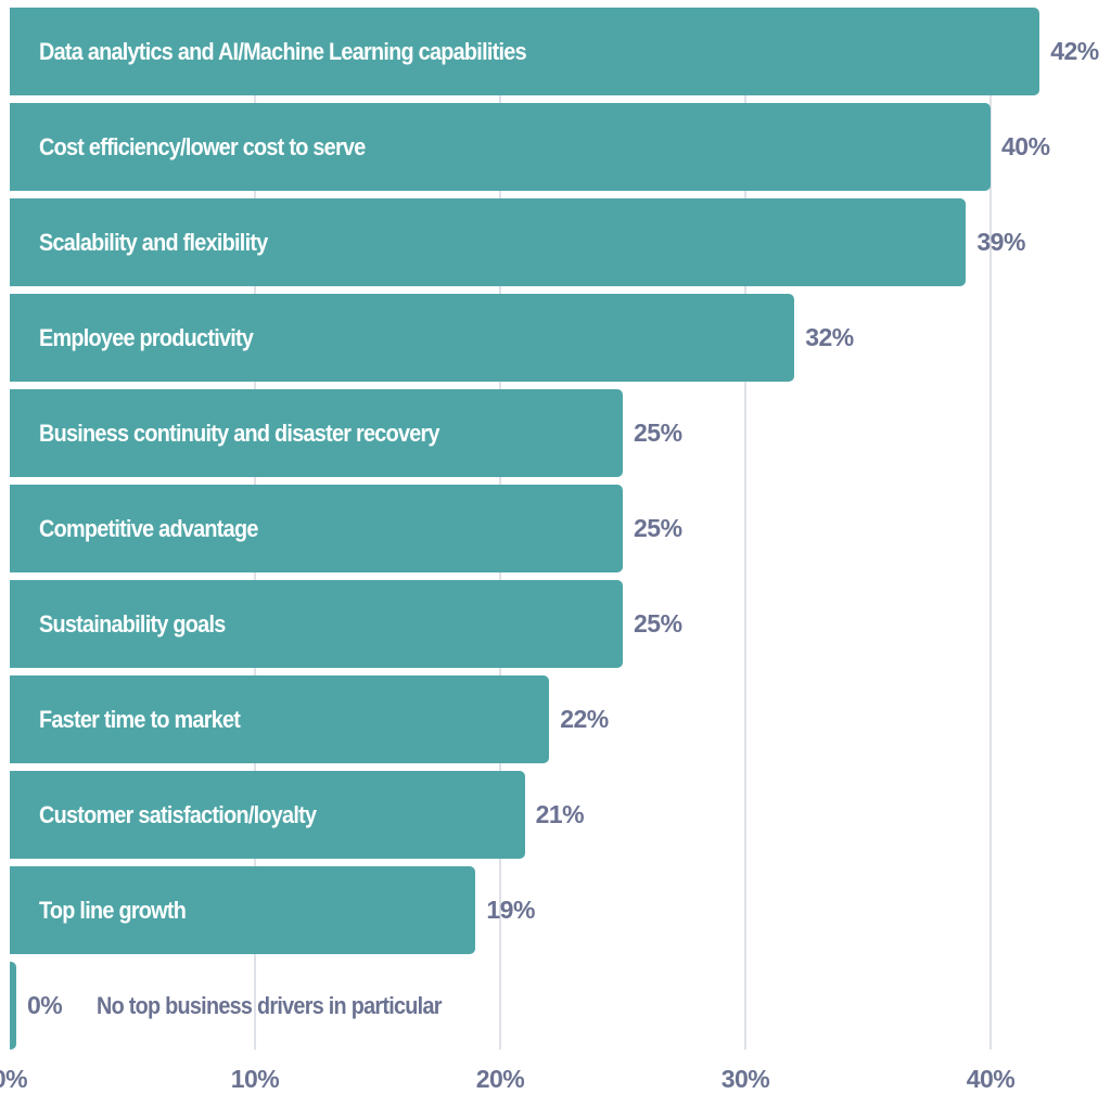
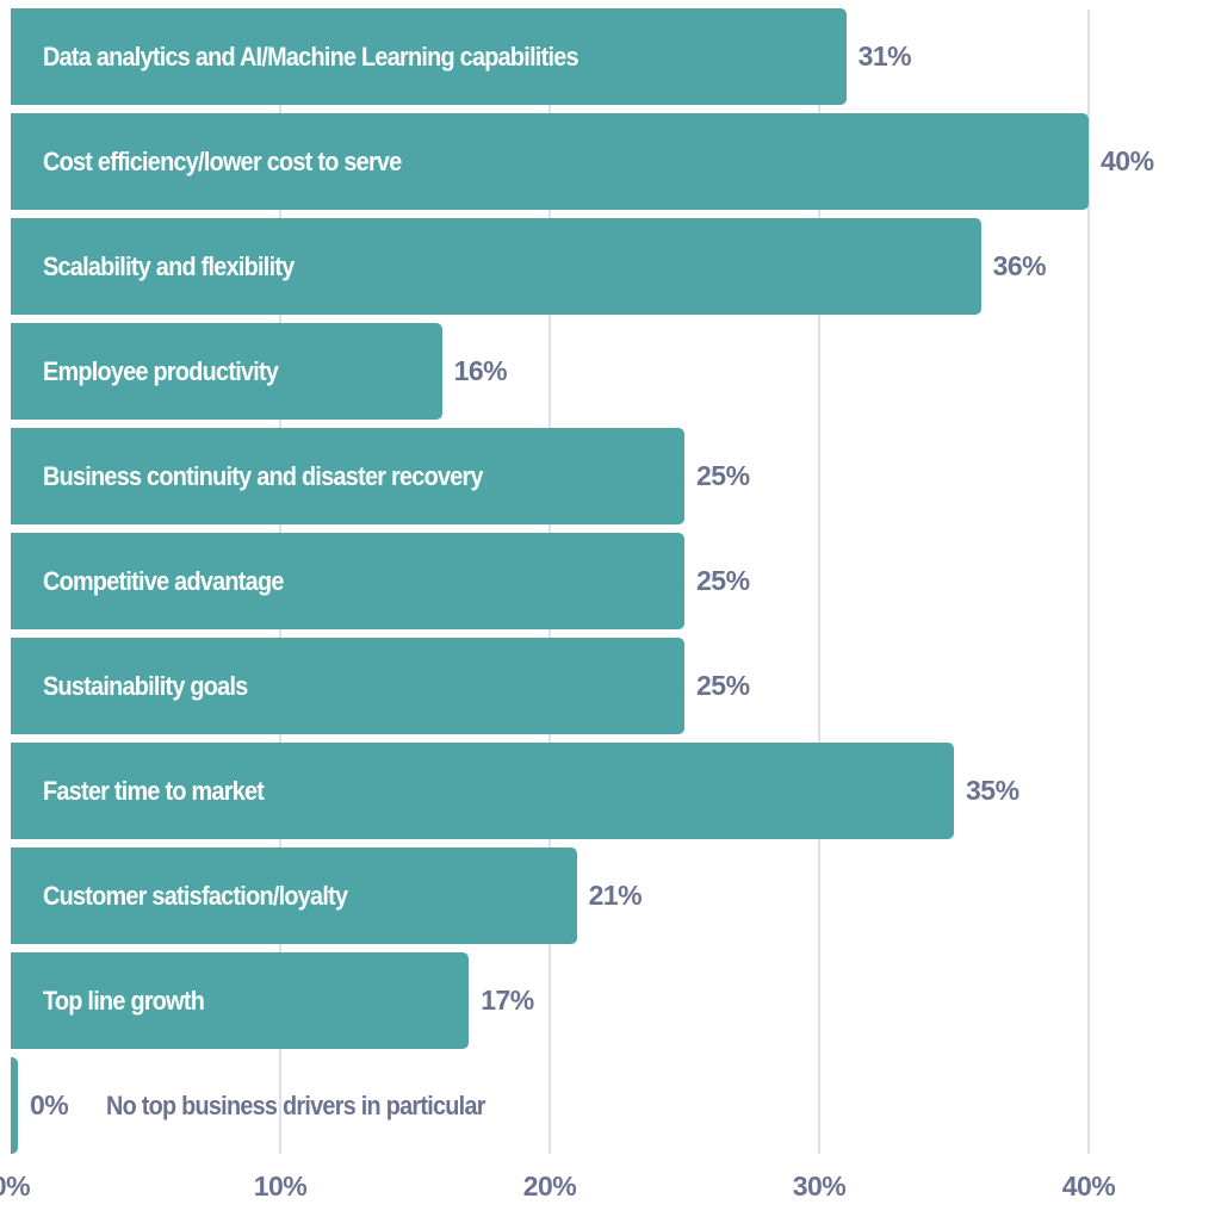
Data analytics and AI/Machine Learning capabilities: 42% -> 31%
Scalability and flexibility: 39% -> 36%
Employee productivity: 32% -> 16%
Faster time to market: 22% -> 35%
Top line growth: 19% -> 17%
